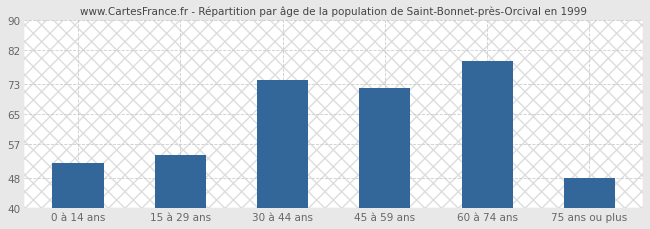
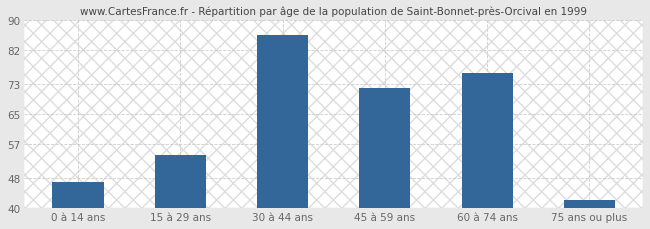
0 à 14 ans: 52 -> 47
30 à 44 ans: 74 -> 86
60 à 74 ans: 79 -> 76
75 ans ou plus: 48 -> 42
